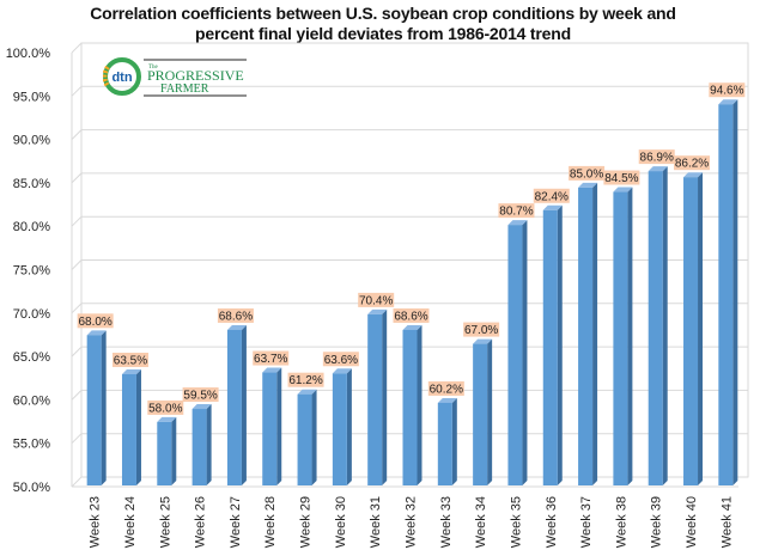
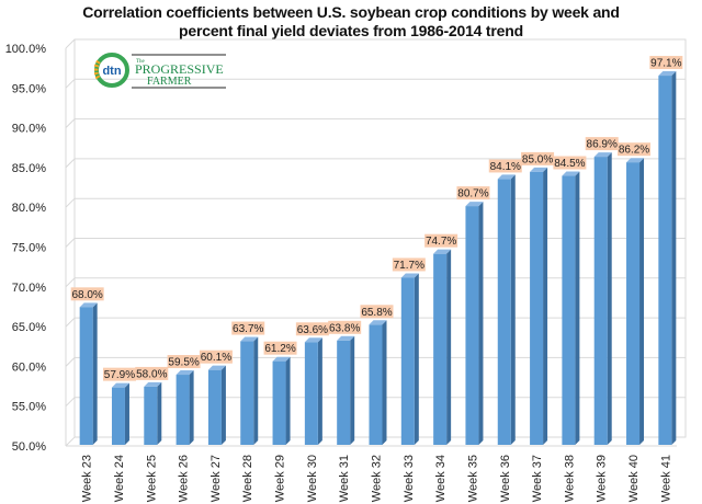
Week 24: 63.5% -> 57.9%
Week 27: 68.6% -> 60.1%
Week 31: 70.4% -> 63.8%
Week 32: 68.6% -> 65.8%
Week 33: 60.2% -> 71.7%
Week 34: 67.0% -> 74.7%
Week 36: 82.4% -> 84.1%
Week 41: 94.6% -> 97.1%
